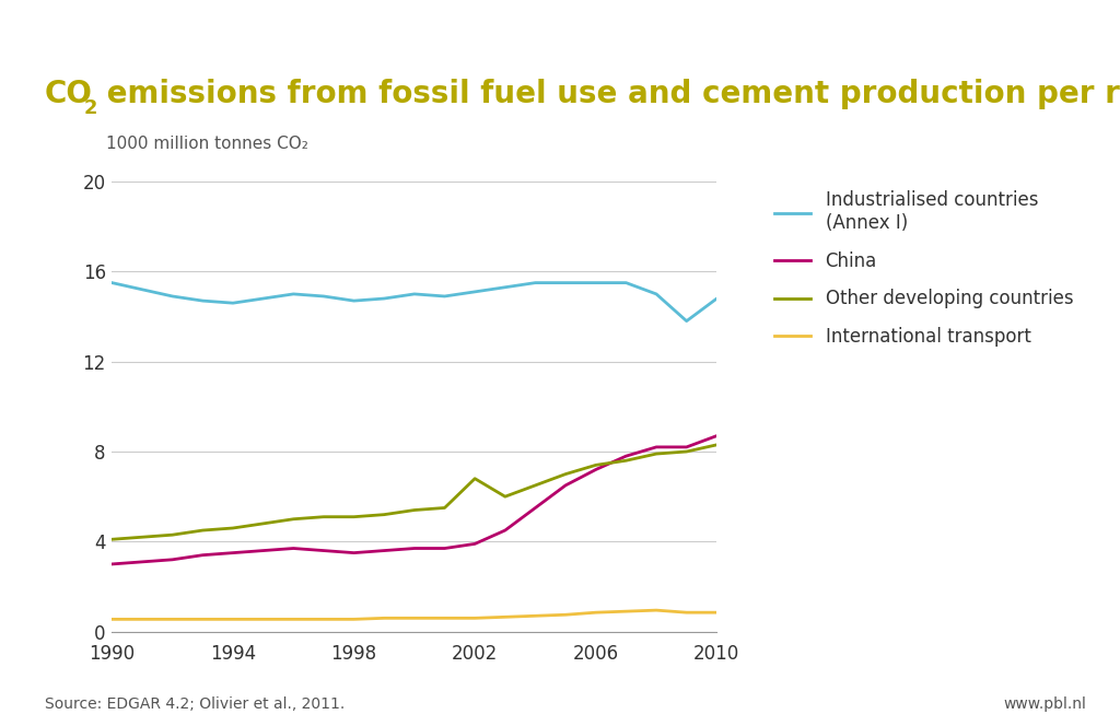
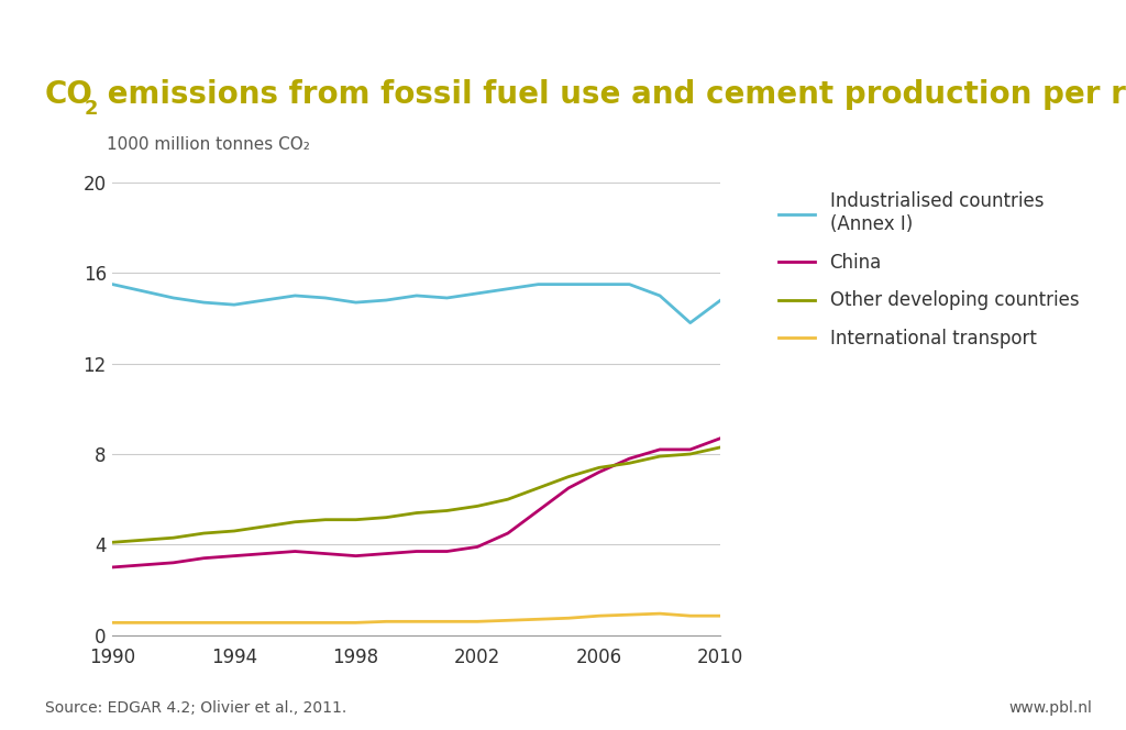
Other developing countries/2002: 6.8 -> 5.7
